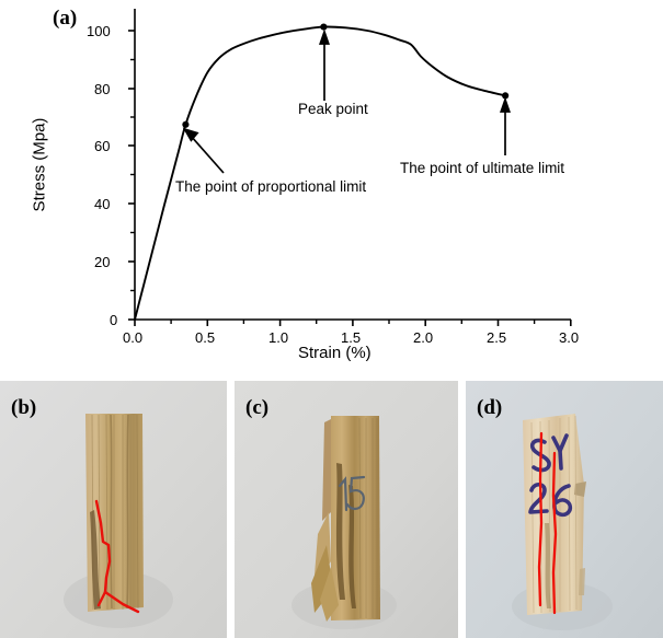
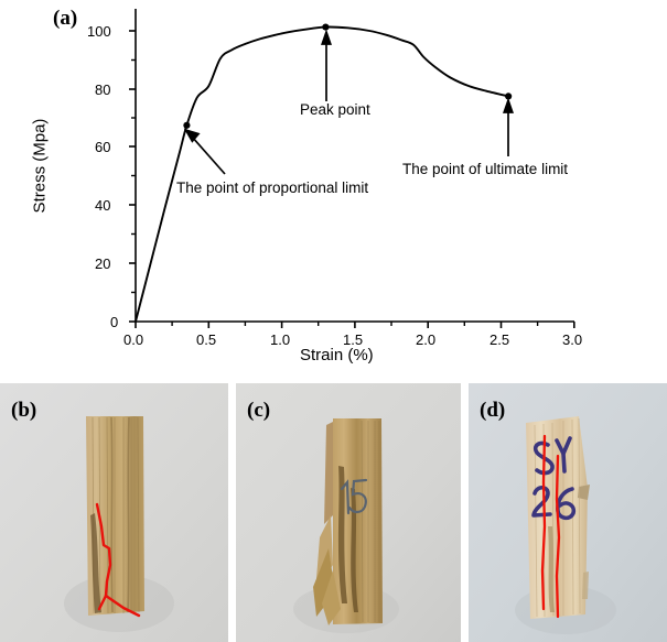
0.5: 86 -> 81
